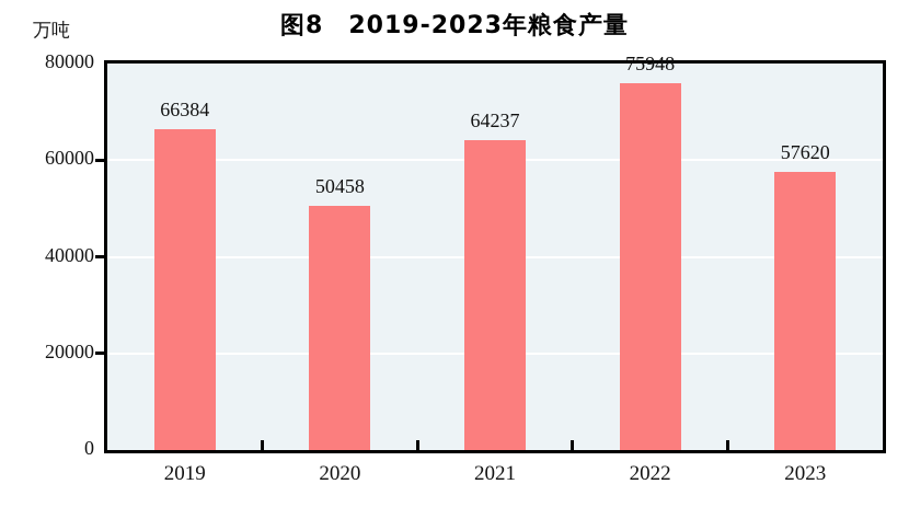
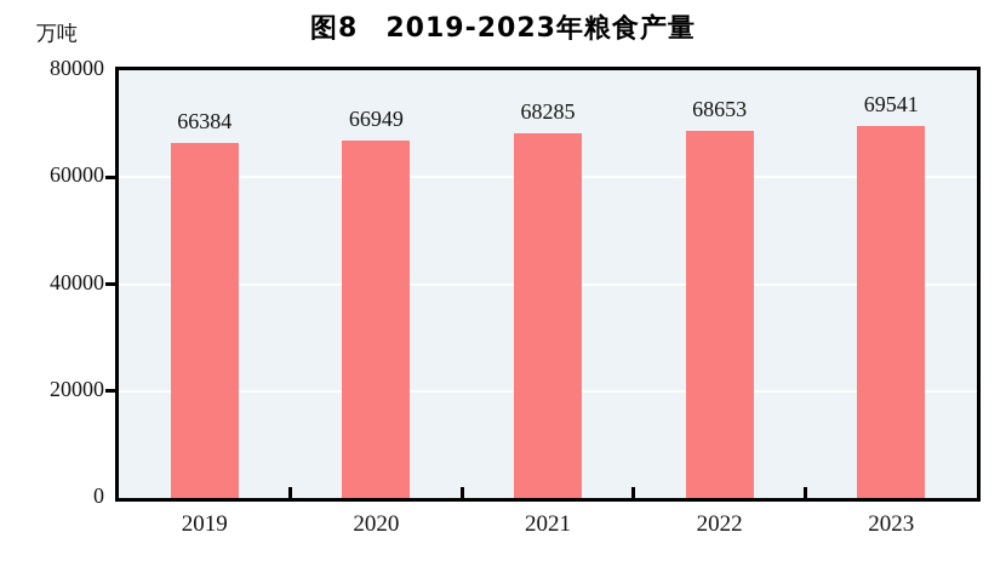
2020: 50458 -> 66949
2021: 64237 -> 68285
2022: 75948 -> 68653
2023: 57620 -> 69541
